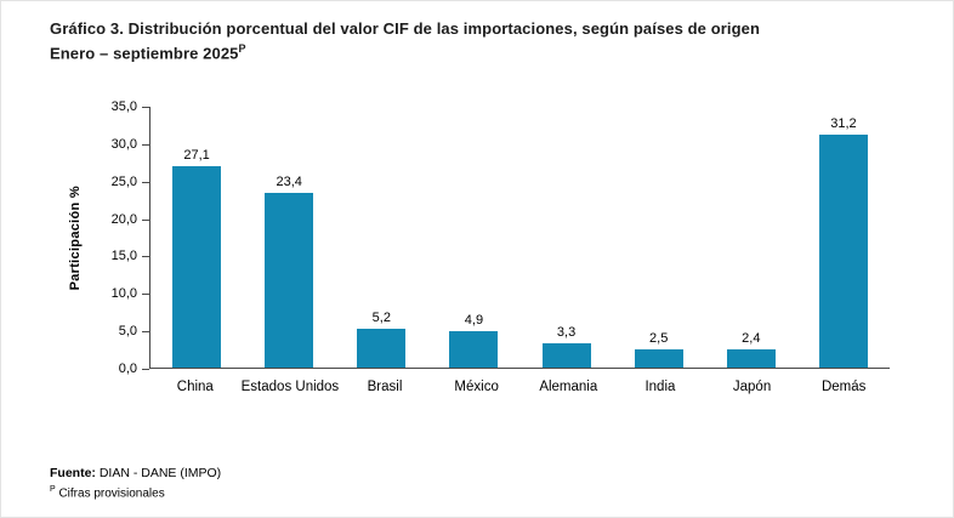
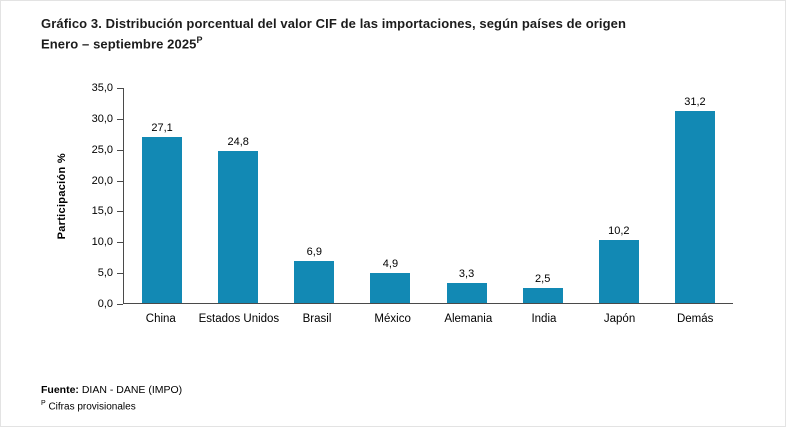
Estados Unidos: 23,4 -> 24,8
Brasil: 5,2 -> 6,9
Japón: 2,4 -> 10,2
